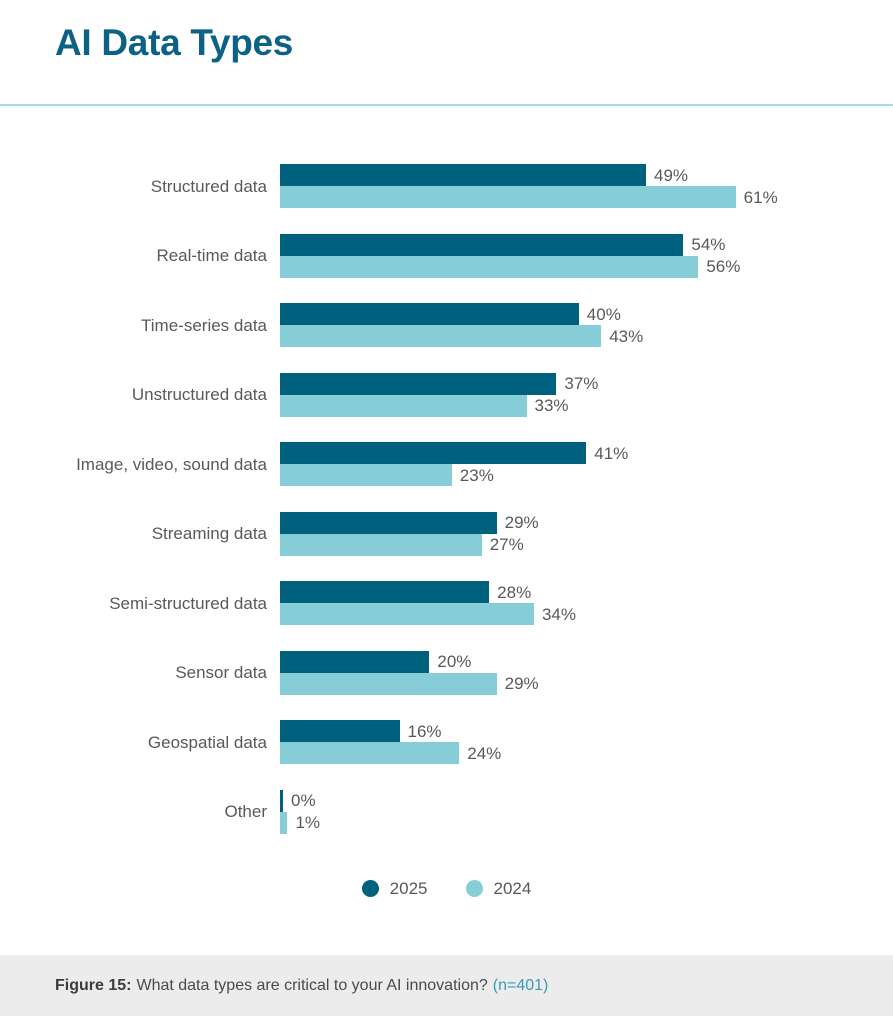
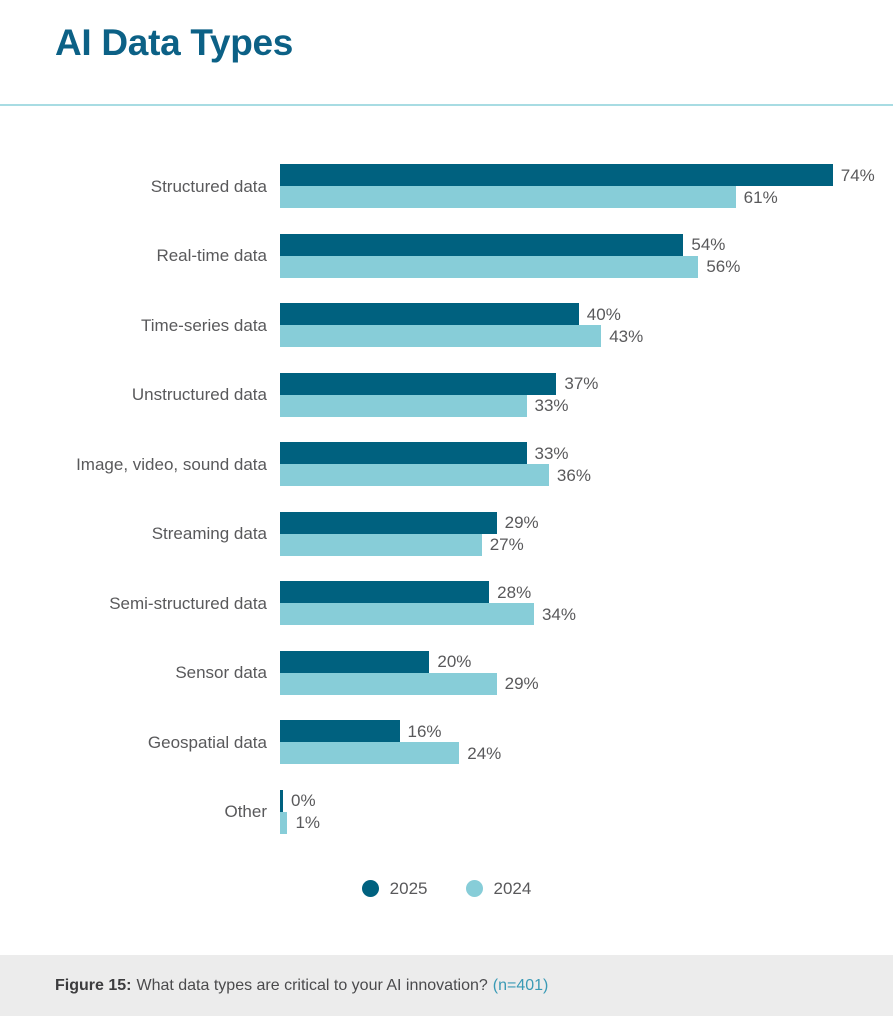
2025/Structured data: 49% -> 74%
2025/Image, video, sound data: 41% -> 33%
2024/Image, video, sound data: 23% -> 36%
